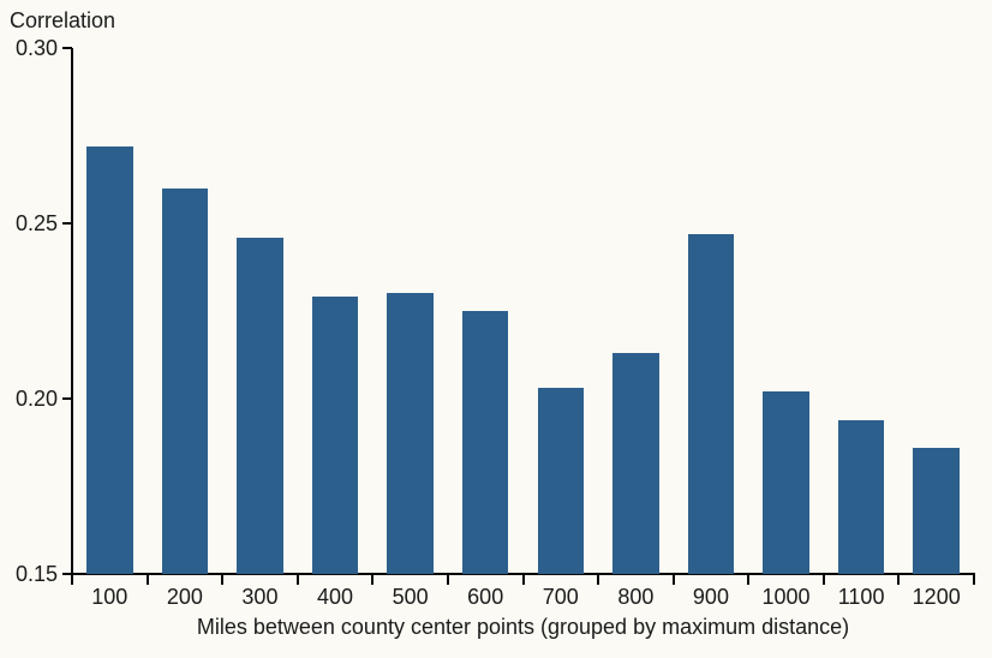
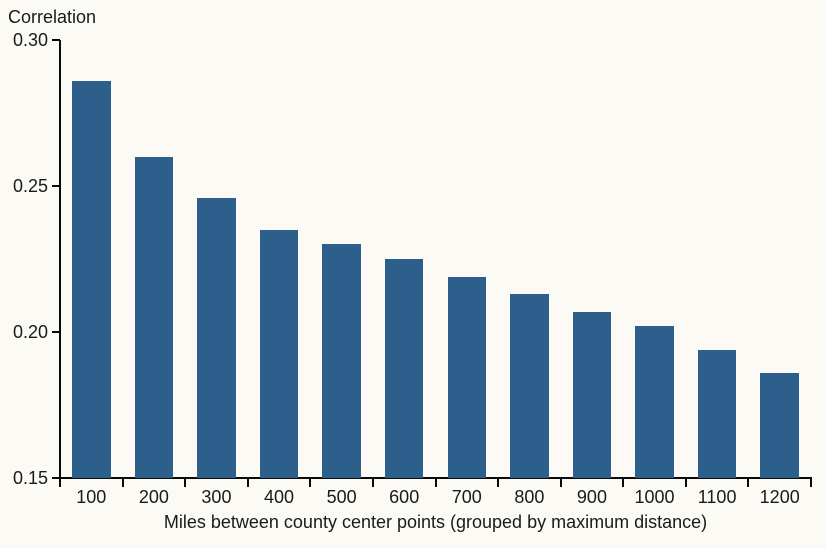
100: 0.272 -> 0.286
400: 0.229 -> 0.235
700: 0.203 -> 0.219
900: 0.247 -> 0.207
